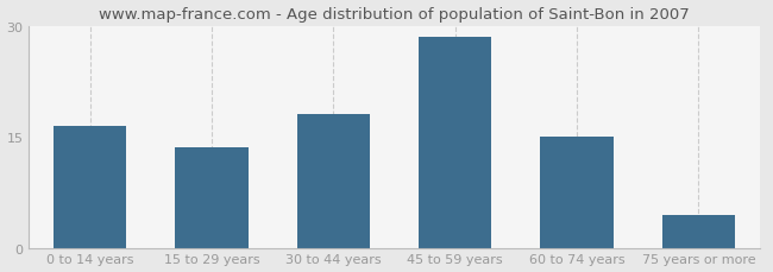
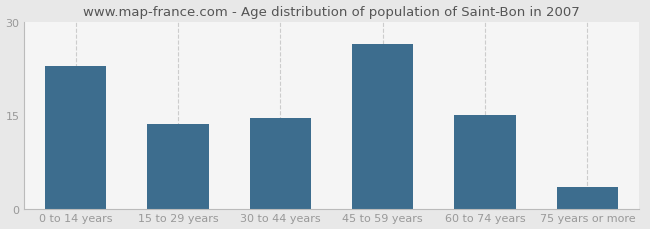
0 to 14 years: 16.5 -> 22.8
30 to 44 years: 18.0 -> 14.6
45 to 59 years: 28.5 -> 26.4
75 years or more: 4.5 -> 3.4
